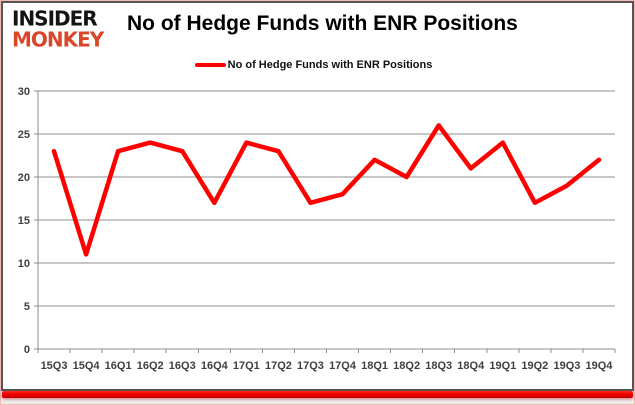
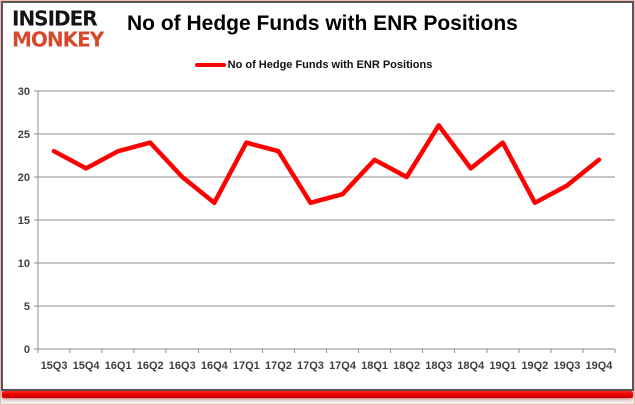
15Q4: 11 -> 21
16Q3: 23 -> 20
